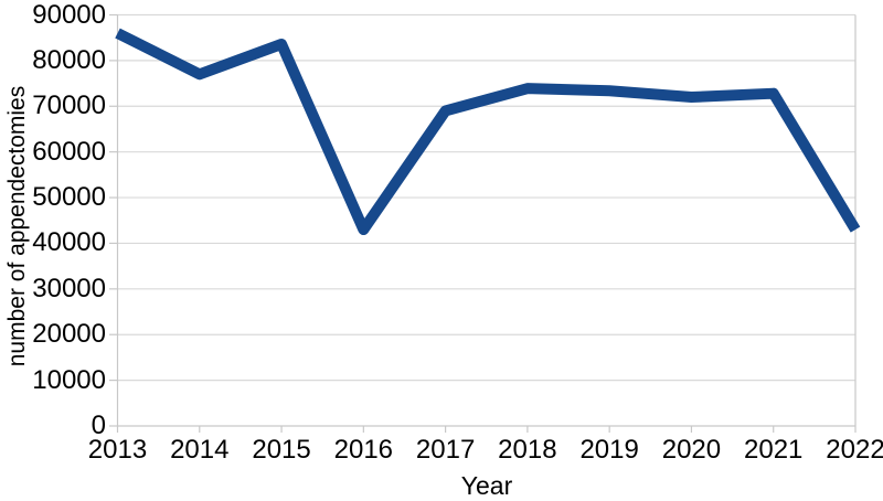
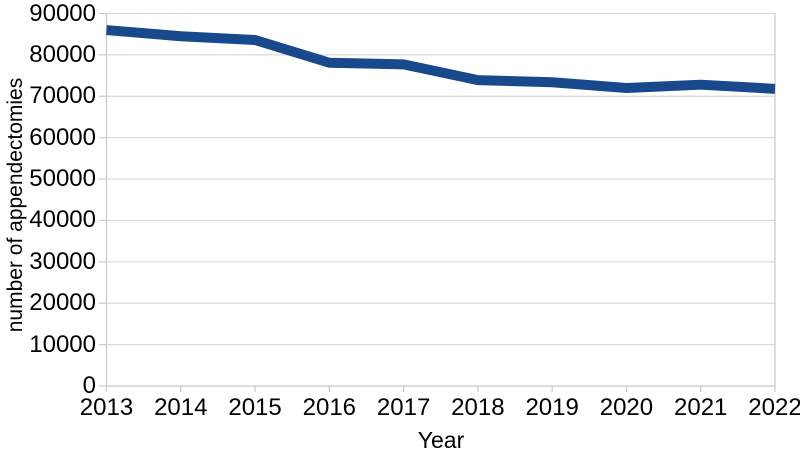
2014: 77000 -> 84000
2016: 43000 -> 78000
2017: 69000 -> 78000
2022: 43000 -> 72000
